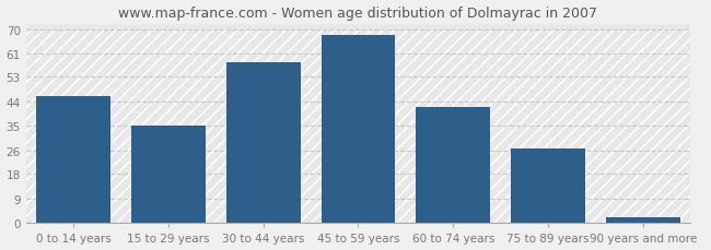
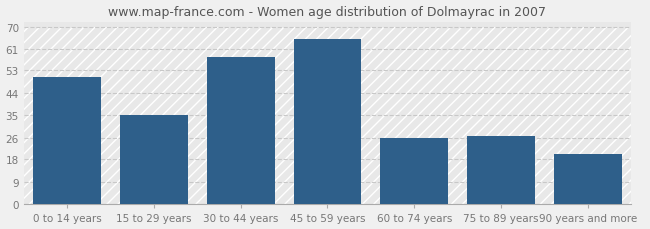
0 to 14 years: 46 -> 50
45 to 59 years: 68 -> 65
60 to 74 years: 42 -> 26
90 years and more: 2 -> 20
